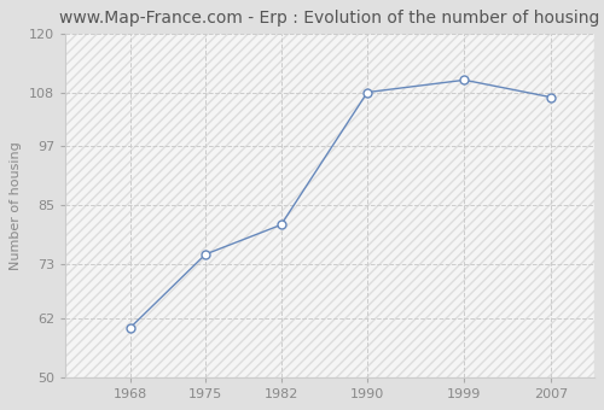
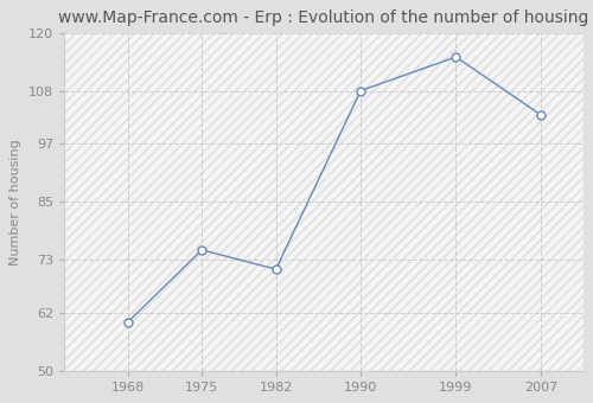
1982: 81.0 -> 71.0
1999: 110.5 -> 115.0
2007: 107.0 -> 103.0
